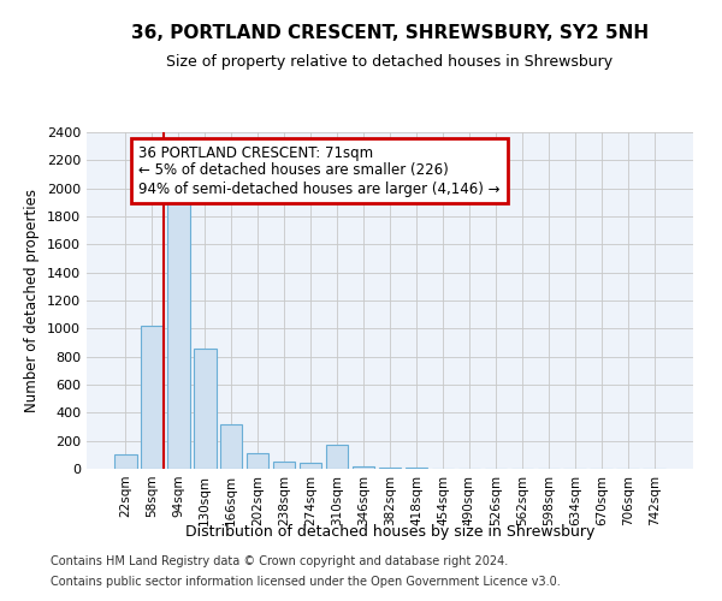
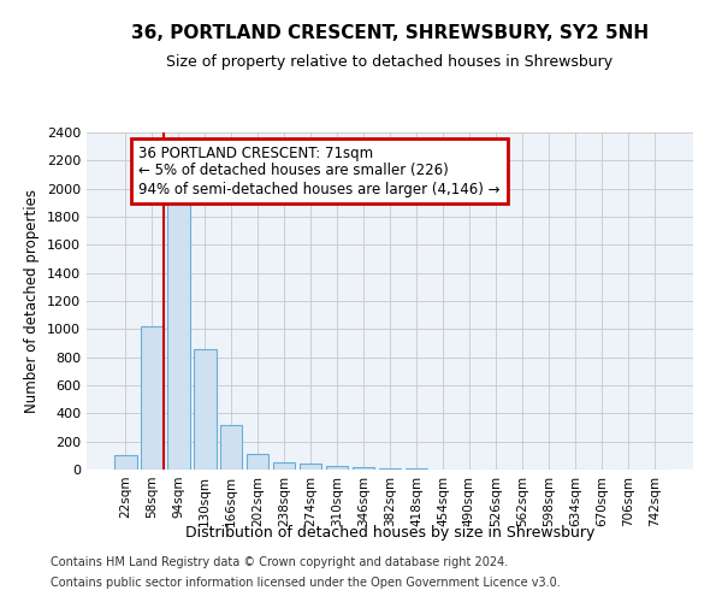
310sqm: 170 -> 30
